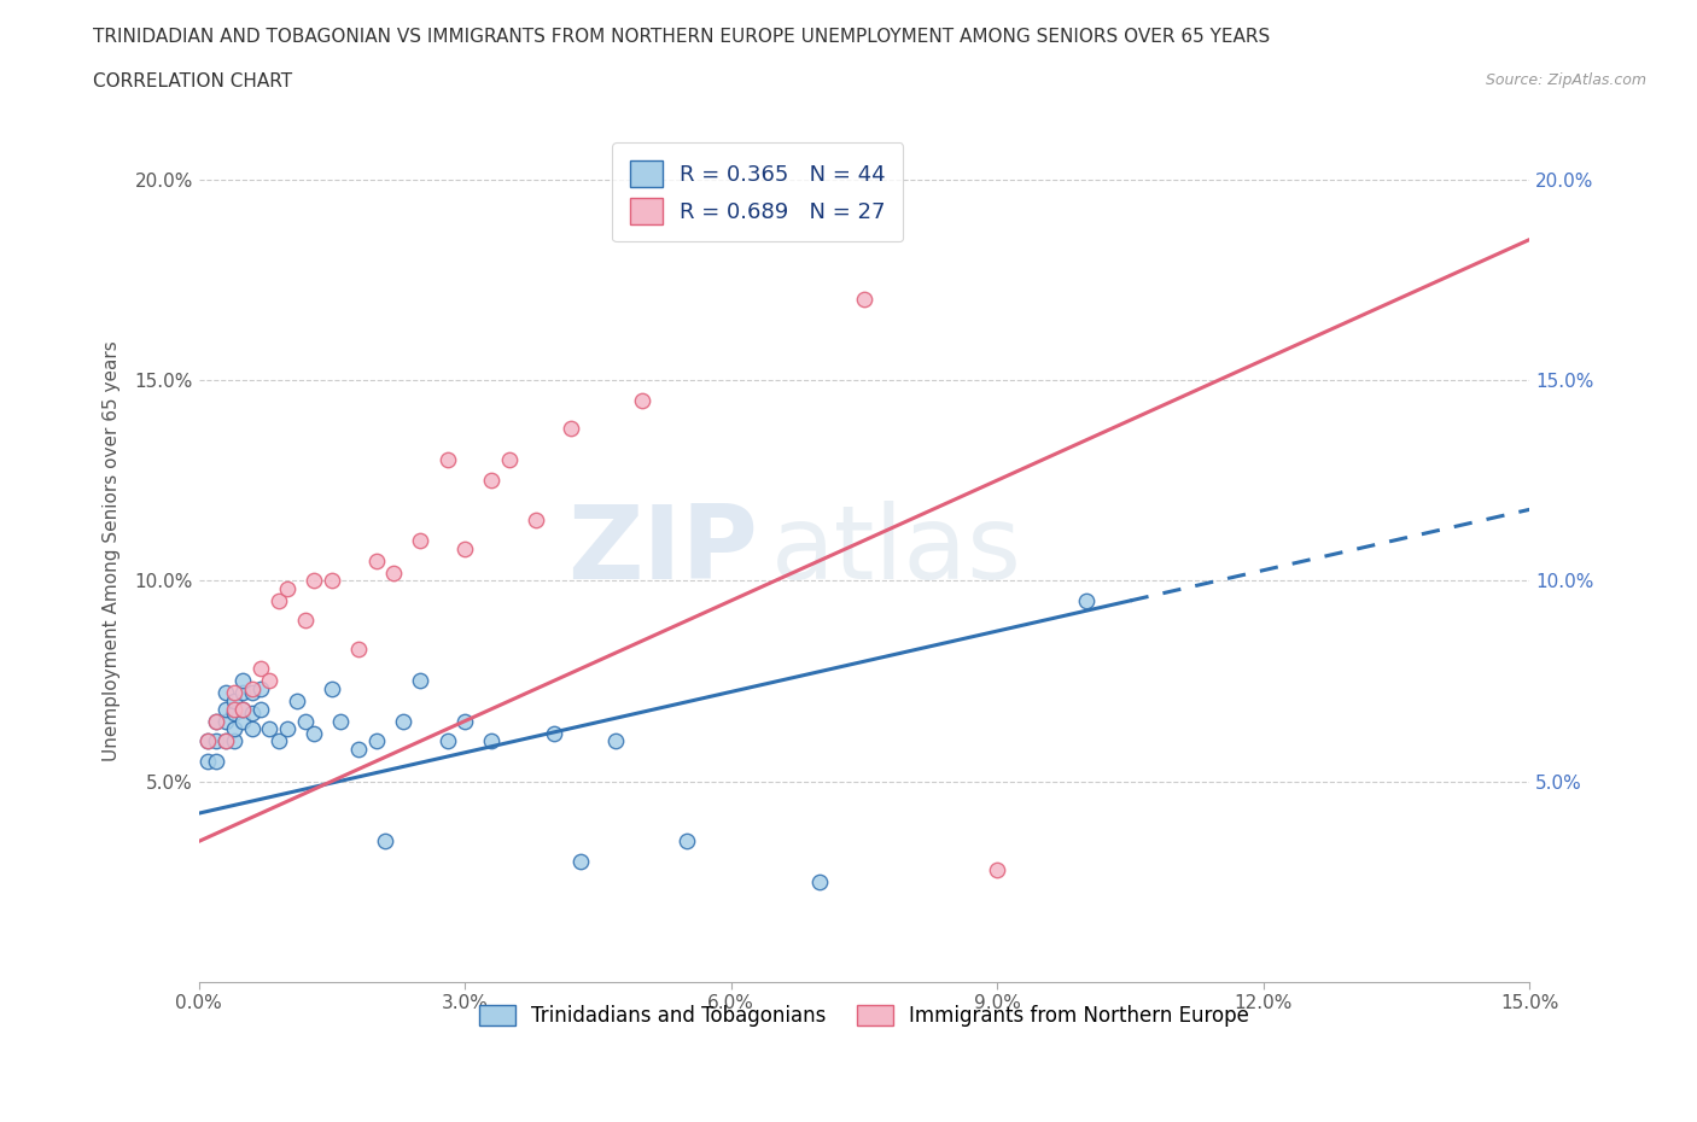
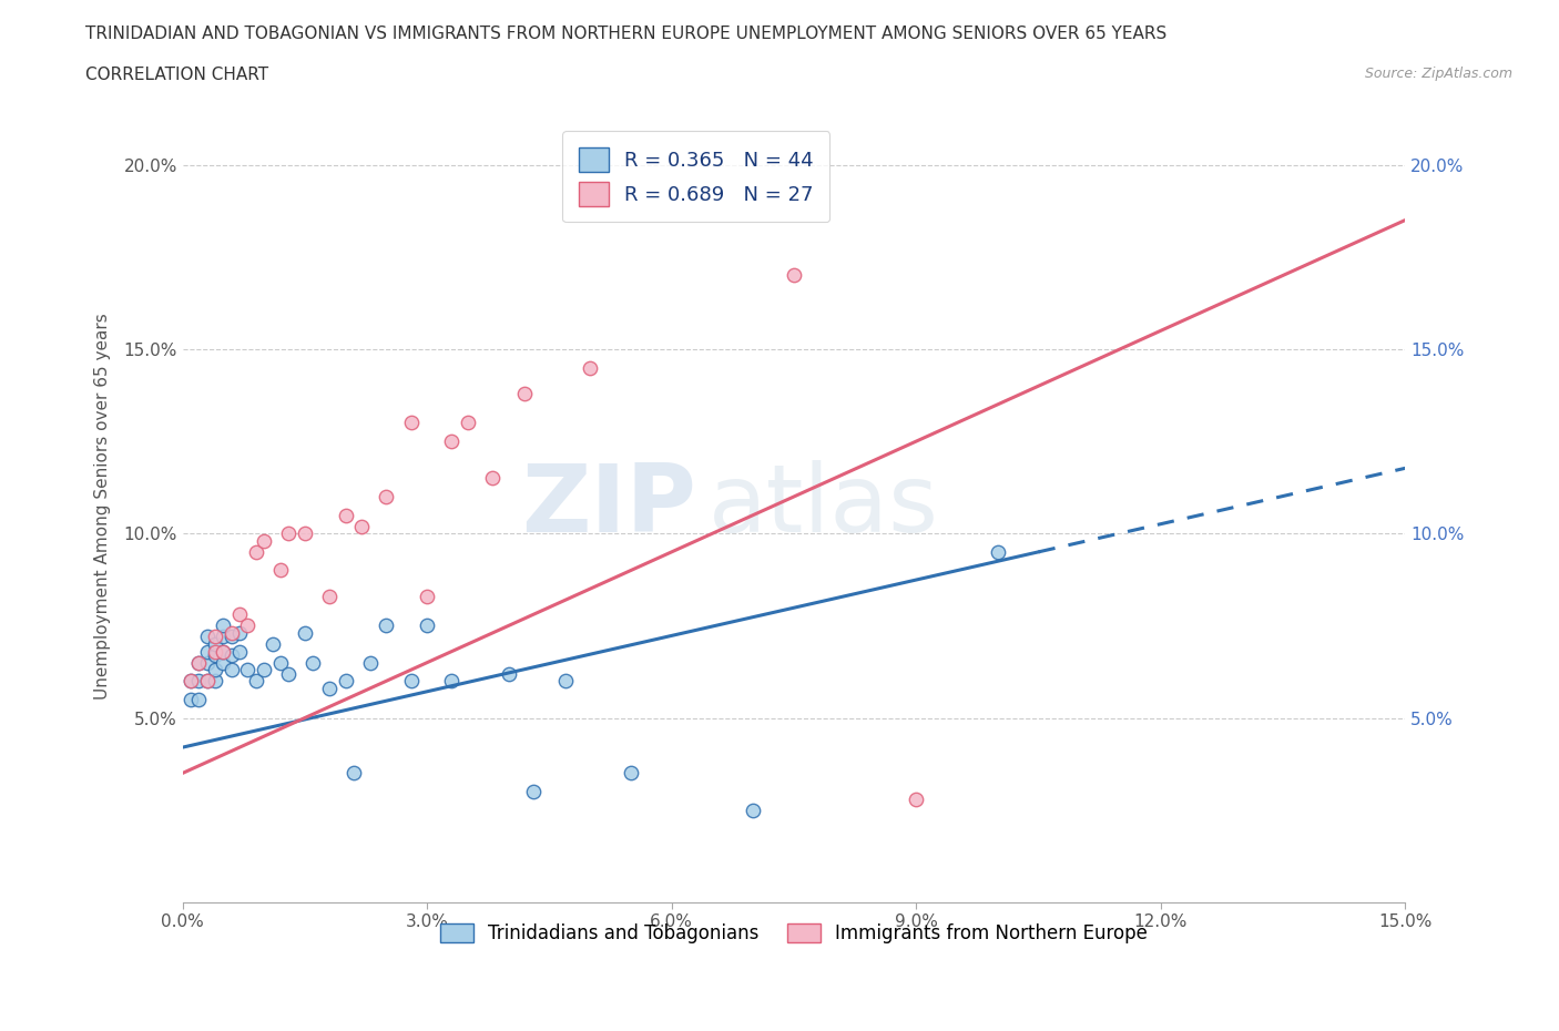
Trinidadians and Tobagonians/3.0%: 6.5% -> 7.5%
Immigrants from Northern Europe/3.0%: 10.8% -> 8.3%
